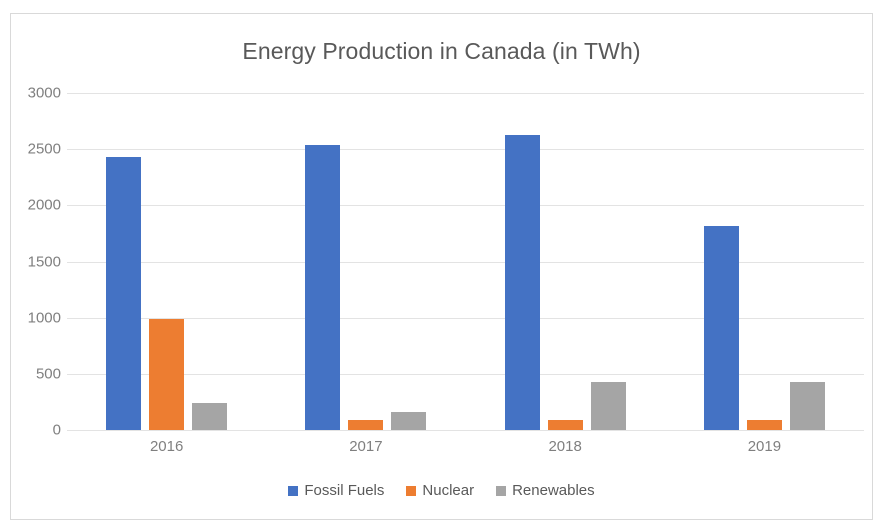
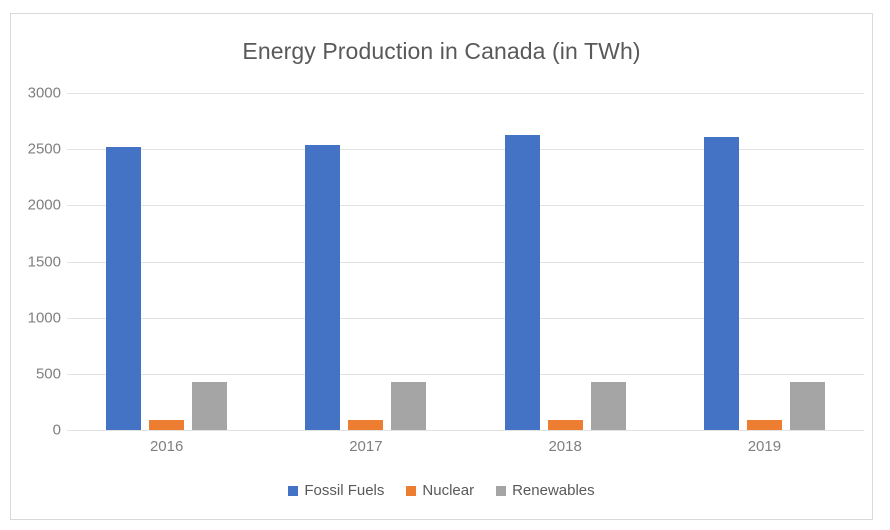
Fossil Fuels/2016: 2430 -> 2520
Nuclear/2016: 990 -> 90
Renewables/2016: 240 -> 430
Renewables/2017: 160 -> 430
Fossil Fuels/2019: 1820 -> 2610
